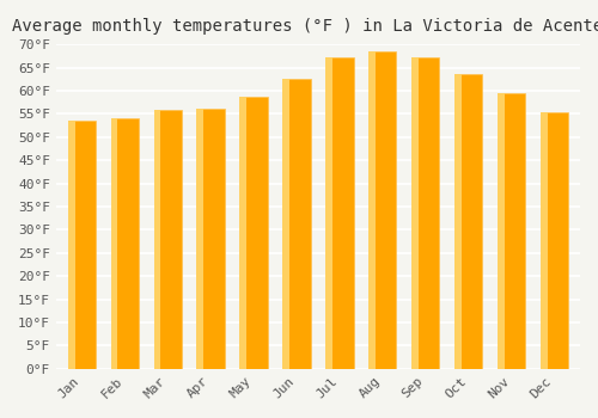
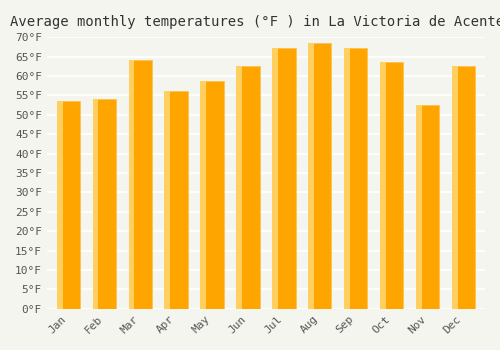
Mar: 55.9°F -> 64.0°F
Nov: 59.5°F -> 52.5°F
Dec: 55.4°F -> 62.5°F
